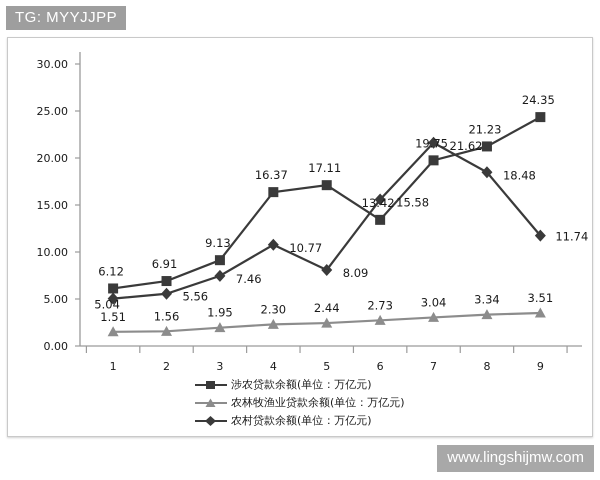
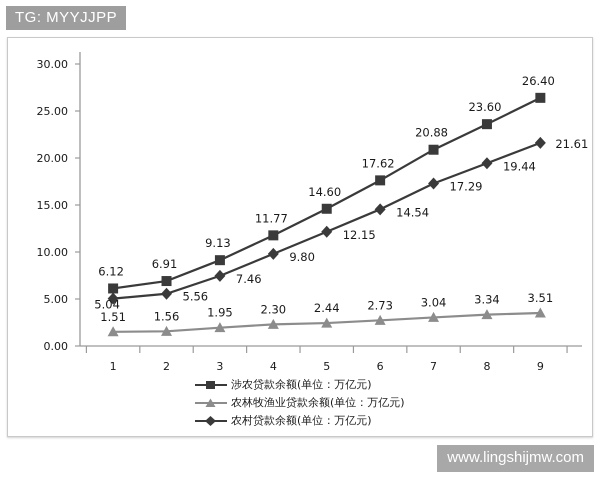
涉农贷款余额(单位：万亿元)/4: 16.37 -> 11.77
农村贷款余额(单位：万亿元)/4: 10.77 -> 9.80
涉农贷款余额(单位：万亿元)/5: 17.11 -> 14.60
农村贷款余额(单位：万亿元)/5: 8.09 -> 12.15
涉农贷款余额(单位：万亿元)/6: 13.42 -> 17.62
农村贷款余额(单位：万亿元)/6: 15.58 -> 14.54
涉农贷款余额(单位：万亿元)/7: 19.75 -> 20.88
农村贷款余额(单位：万亿元)/7: 21.62 -> 17.29
涉农贷款余额(单位：万亿元)/8: 21.23 -> 23.60
农村贷款余额(单位：万亿元)/8: 18.48 -> 19.44
涉农贷款余额(单位：万亿元)/9: 24.35 -> 26.40
农村贷款余额(单位：万亿元)/9: 11.74 -> 21.61
